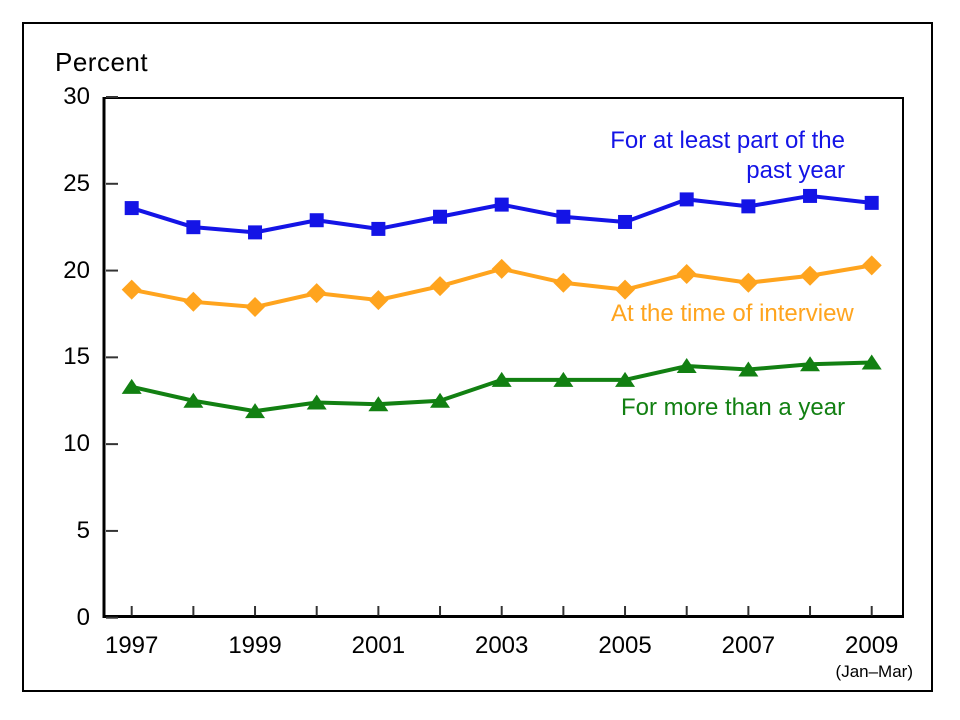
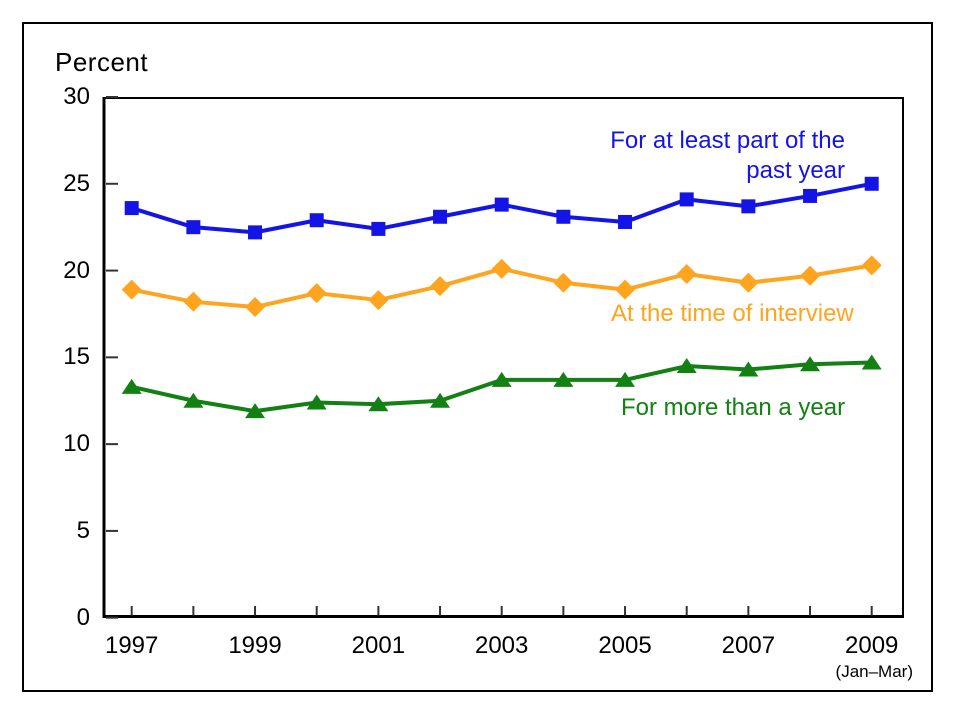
For at least part of the past year/2009: 23.9 -> 25.0
